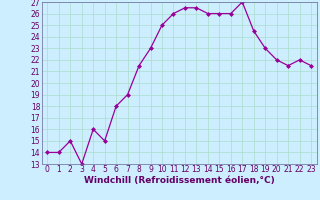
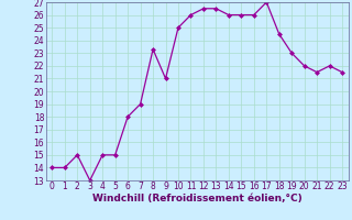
4: 16.0 -> 15.0
8: 21.5 -> 23.3
9: 23.0 -> 21.0
